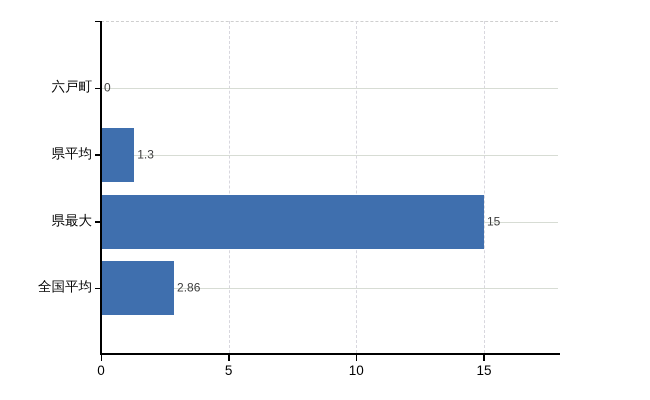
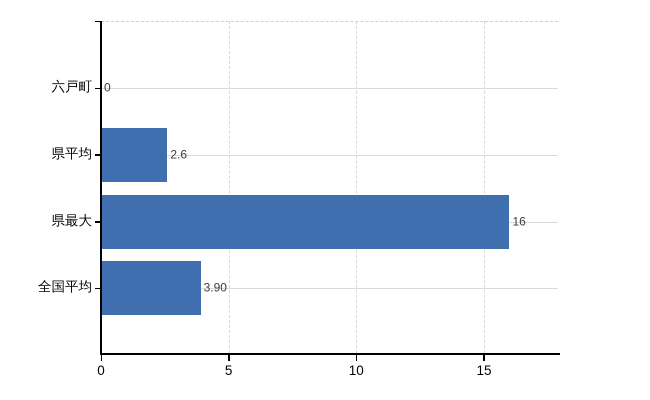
県平均: 1.3 -> 2.6
県最大: 15 -> 16
全国平均: 2.86 -> 3.90
